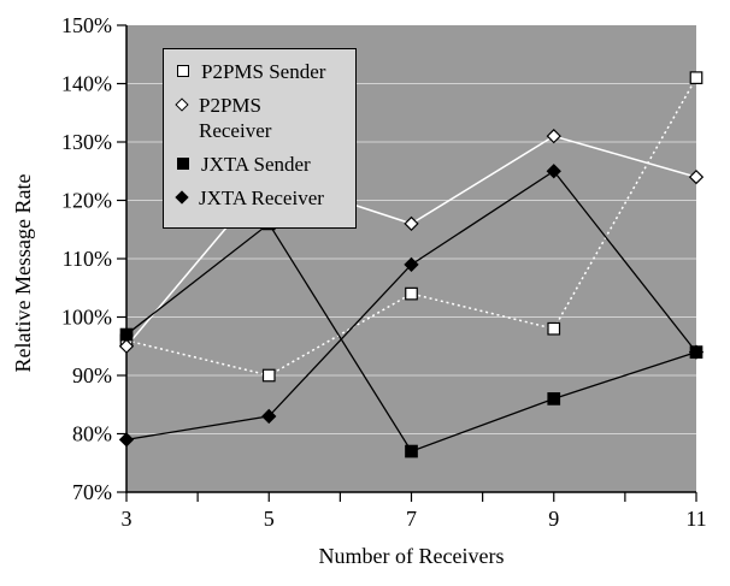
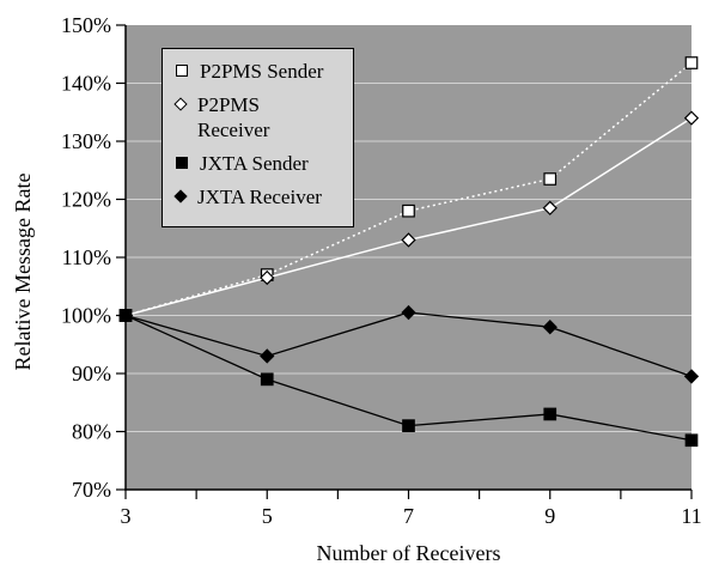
P2PMS Sender/3: 96% -> 100%
P2PMS Receiver/3: 95% -> 100%
JXTA Sender/3: 97% -> 100%
JXTA Receiver/3: 79% -> 100%
P2PMS Sender/5: 90% -> 107%
P2PMS Receiver/5: 124% -> 106%
JXTA Sender/5: 116% -> 89%
JXTA Receiver/5: 83% -> 93%
P2PMS Sender/7: 104% -> 118%
P2PMS Receiver/7: 116% -> 113%
JXTA Sender/7: 77% -> 81%
JXTA Receiver/7: 109% -> 100%
P2PMS Sender/9: 98% -> 124%
P2PMS Receiver/9: 131% -> 118%
JXTA Sender/9: 86% -> 83%
JXTA Receiver/9: 125% -> 98%
P2PMS Sender/11: 141% -> 144%
P2PMS Receiver/11: 124% -> 134%
JXTA Sender/11: 94% -> 78%
JXTA Receiver/11: 94% -> 90%
